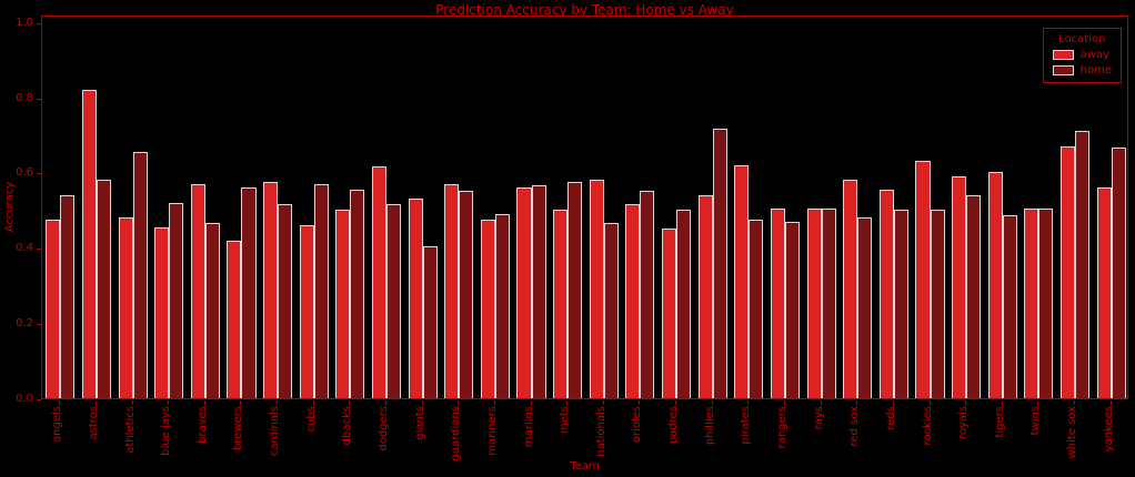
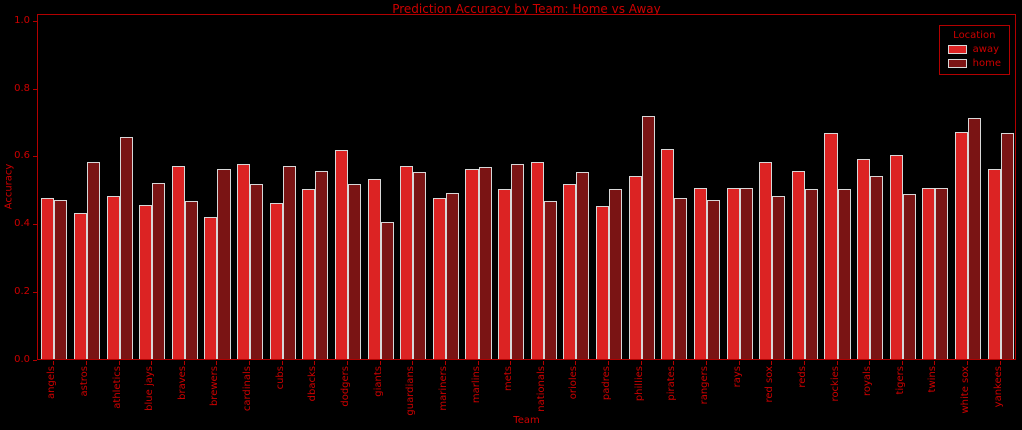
home/angels: 0.54 -> 0.47
away/astros: 0.82 -> 0.43
away/rockies: 0.63 -> 0.67
